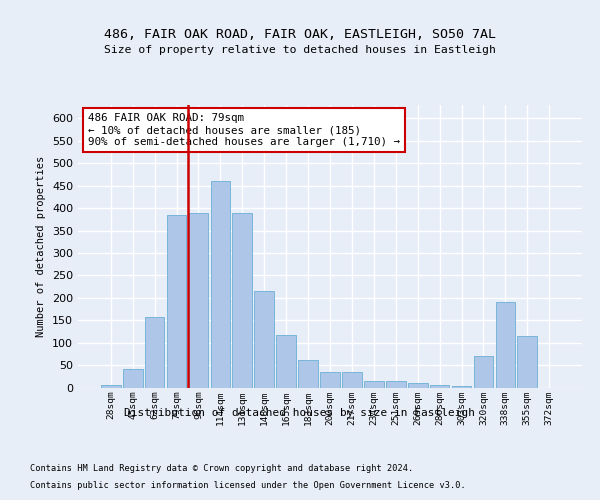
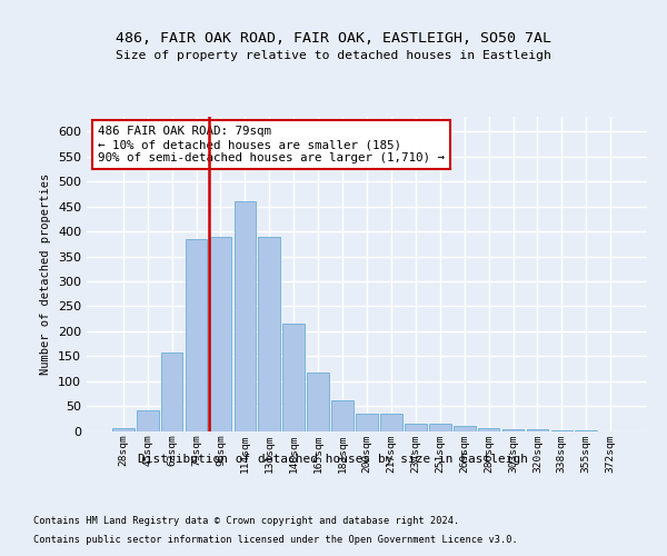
320sqm: 70 -> 4
338sqm: 190 -> 2
355sqm: 115 -> 1
